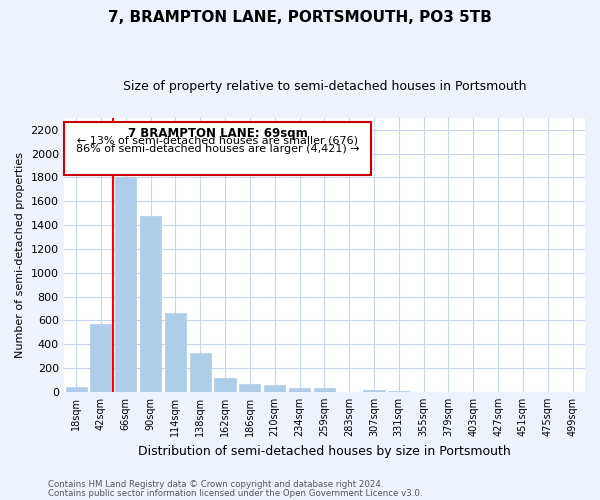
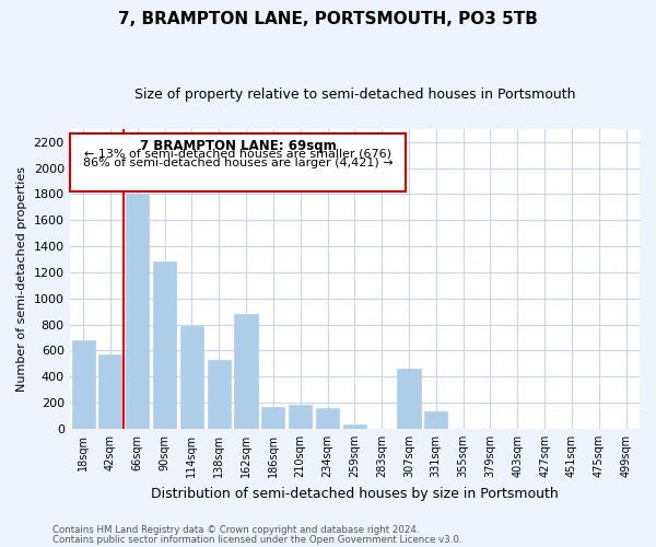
18sqm: 40 -> 680
90sqm: 1480 -> 1280
114sqm: 660 -> 790
138sqm: 320 -> 530
162sqm: 120 -> 880
186sqm: 60 -> 170
210sqm: 60 -> 180
234sqm: 40 -> 160
307sqm: 20 -> 460
331sqm: 10 -> 130
